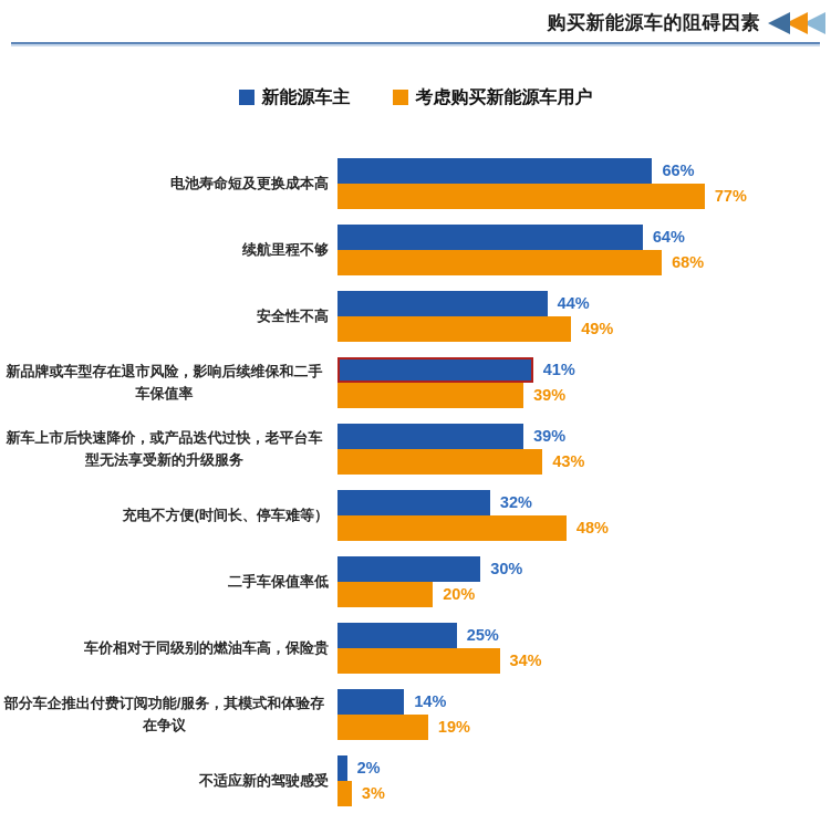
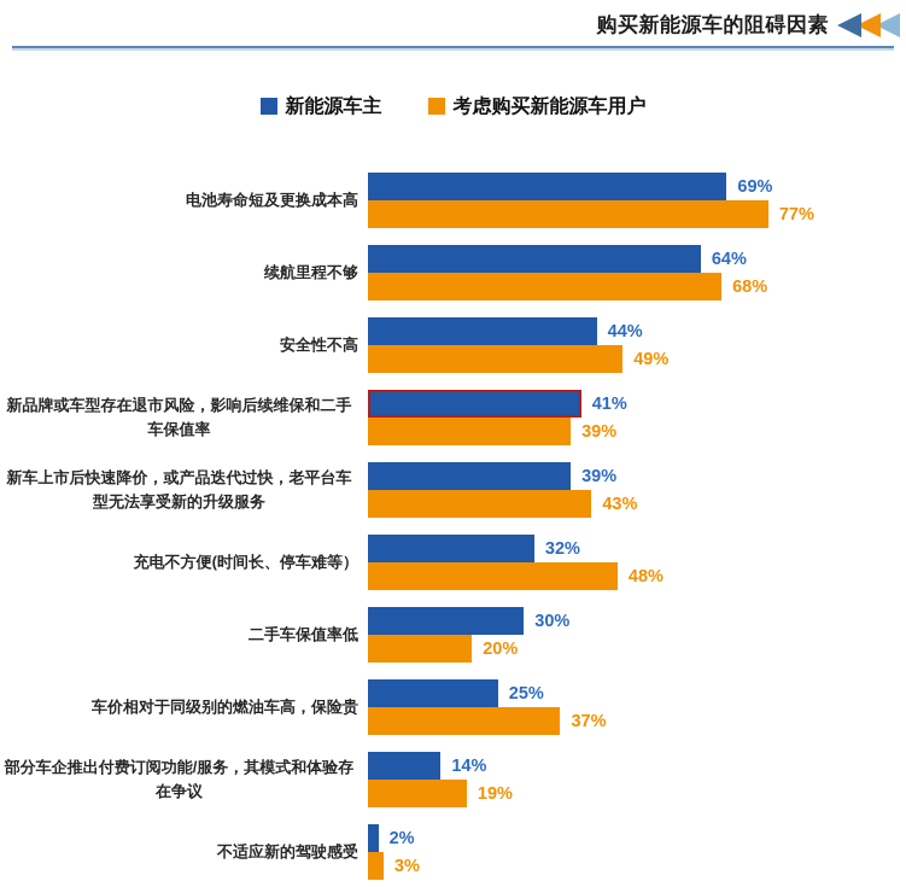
新能源车主/电池寿命短及更换成本高: 66% -> 69%
考虑购买新能源车用户/车价相对于同级别的燃油车高，保险贵: 34% -> 37%
